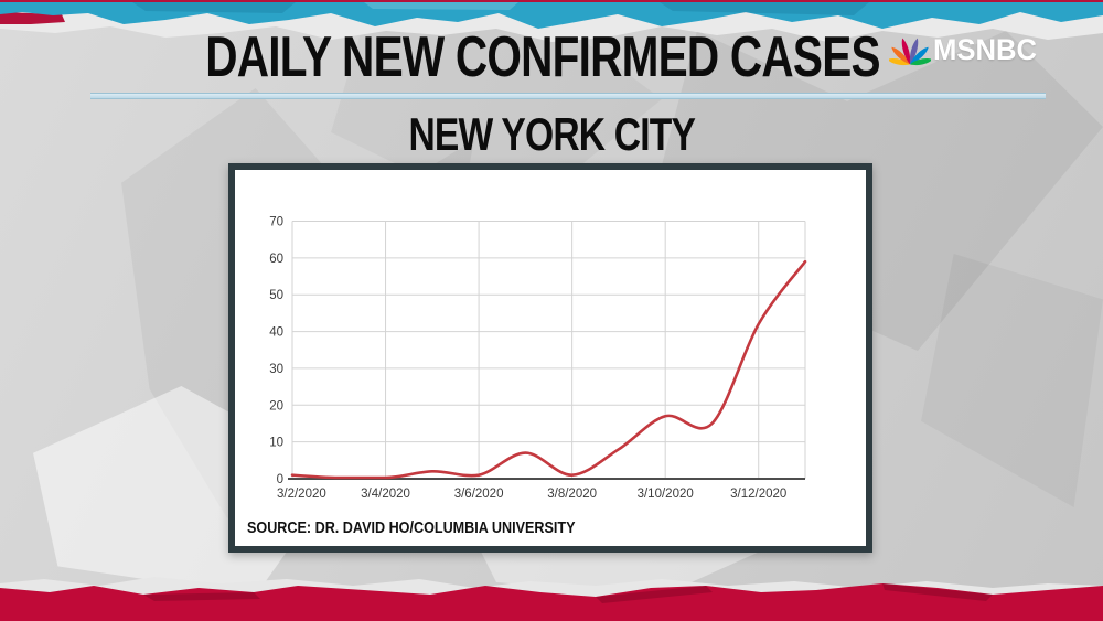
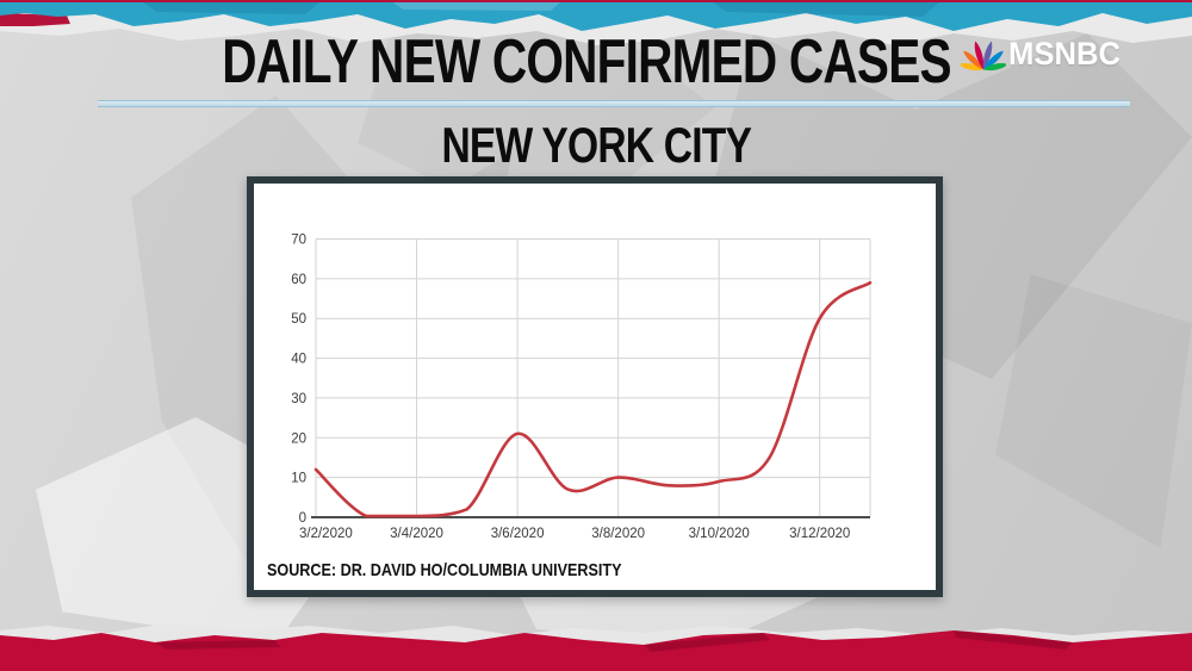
3/2/2020: 1 -> 12
3/6/2020: 1 -> 21
3/8/2020: 1 -> 10
3/10/2020: 17 -> 9
3/12/2020: 42 -> 50
